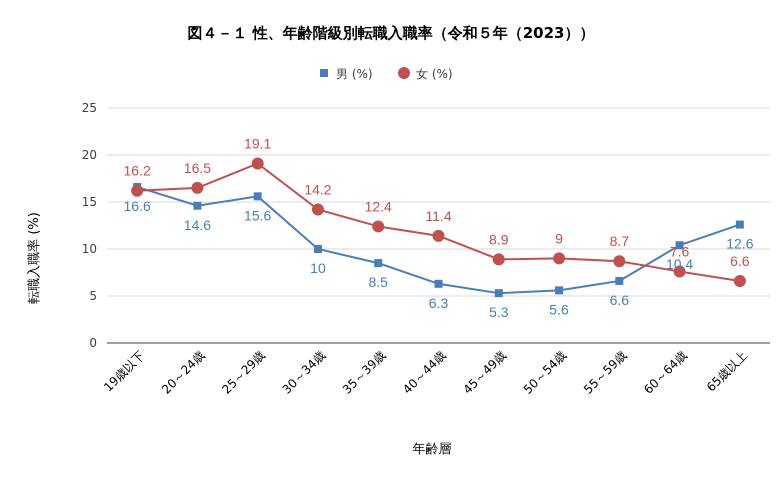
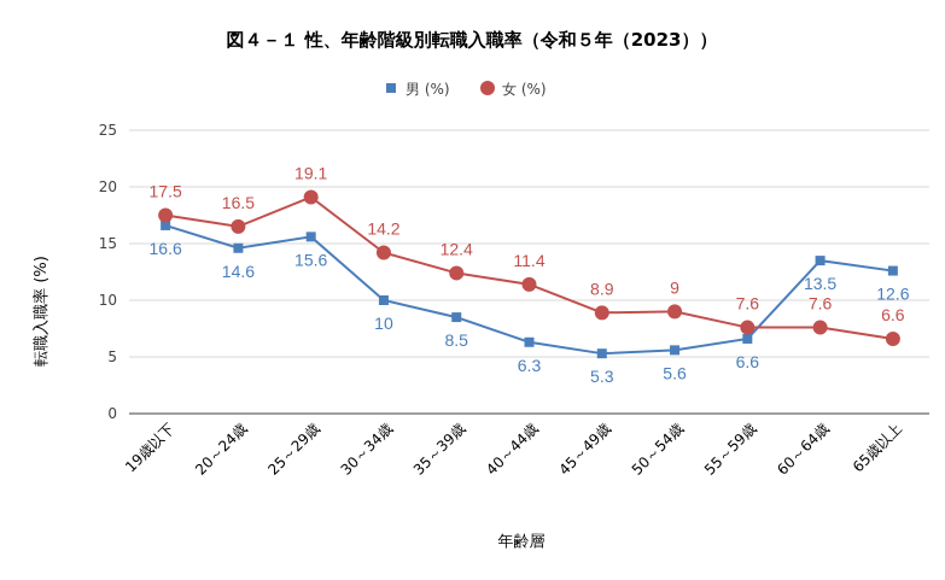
女 (%)/19歳以下: 16.2 -> 17.5
女 (%)/55～59歳: 8.7 -> 7.6
男 (%)/60～64歳: 10.4 -> 13.5
